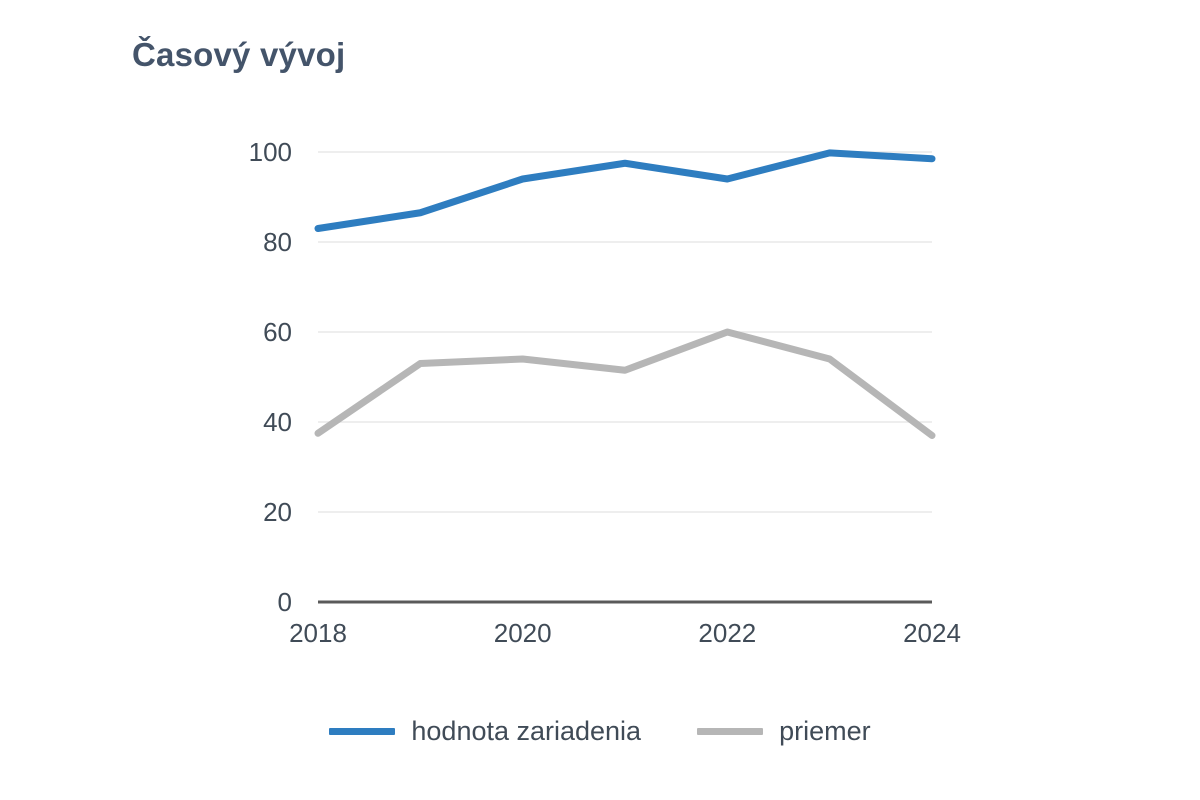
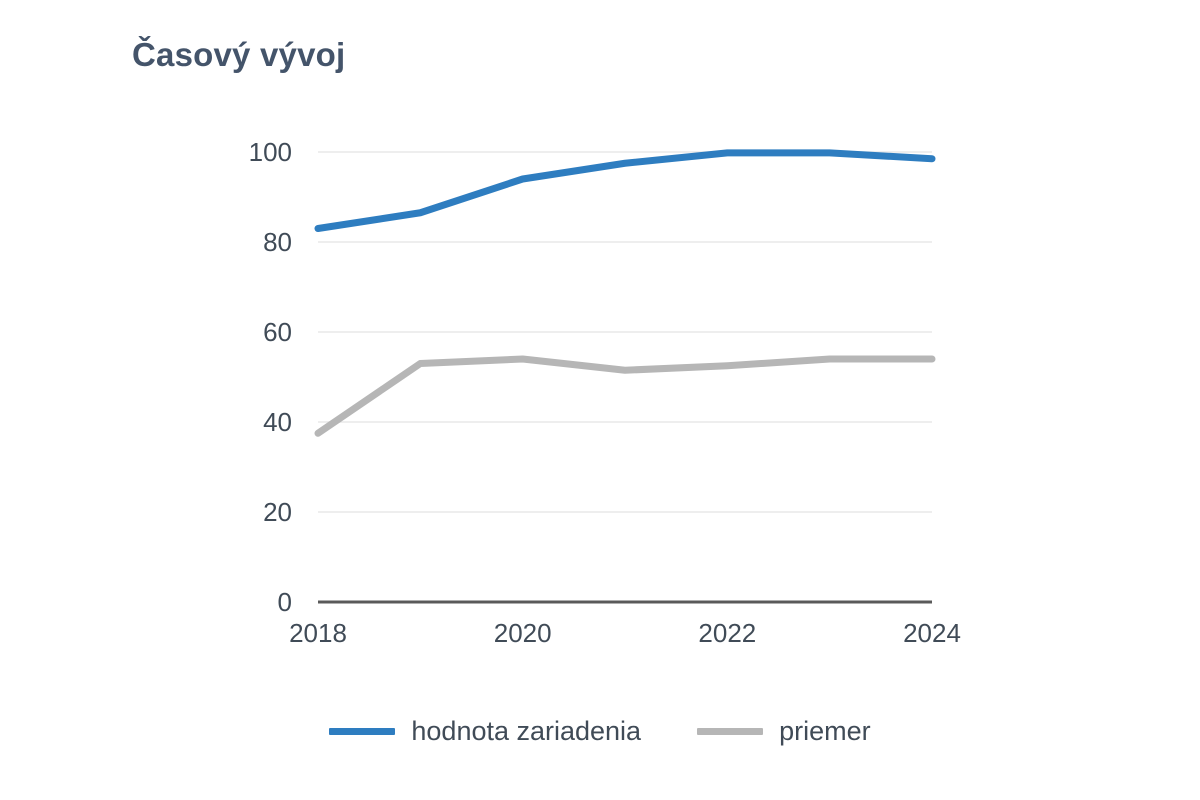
hodnota zariadenia/2022: 94 -> 100
priemer/2022: 60 -> 52
priemer/2024: 37 -> 54
